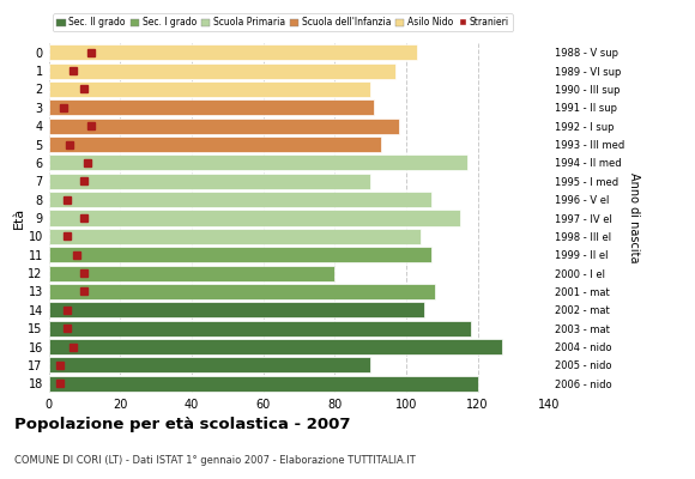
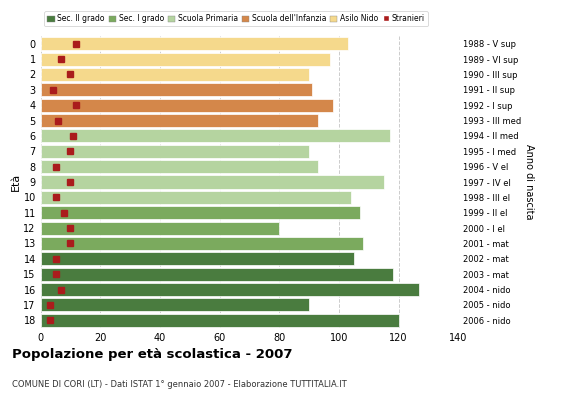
8: 107 -> 93
